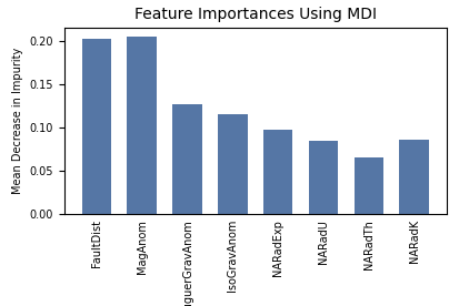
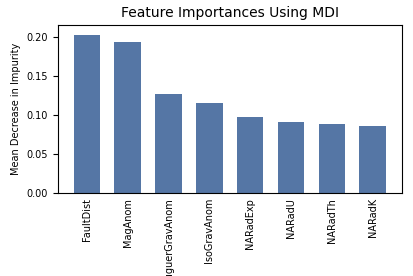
MagAnom: 0.204 -> 0.193
NARadU: 0.084 -> 0.091
NARadTh: 0.066 -> 0.088
